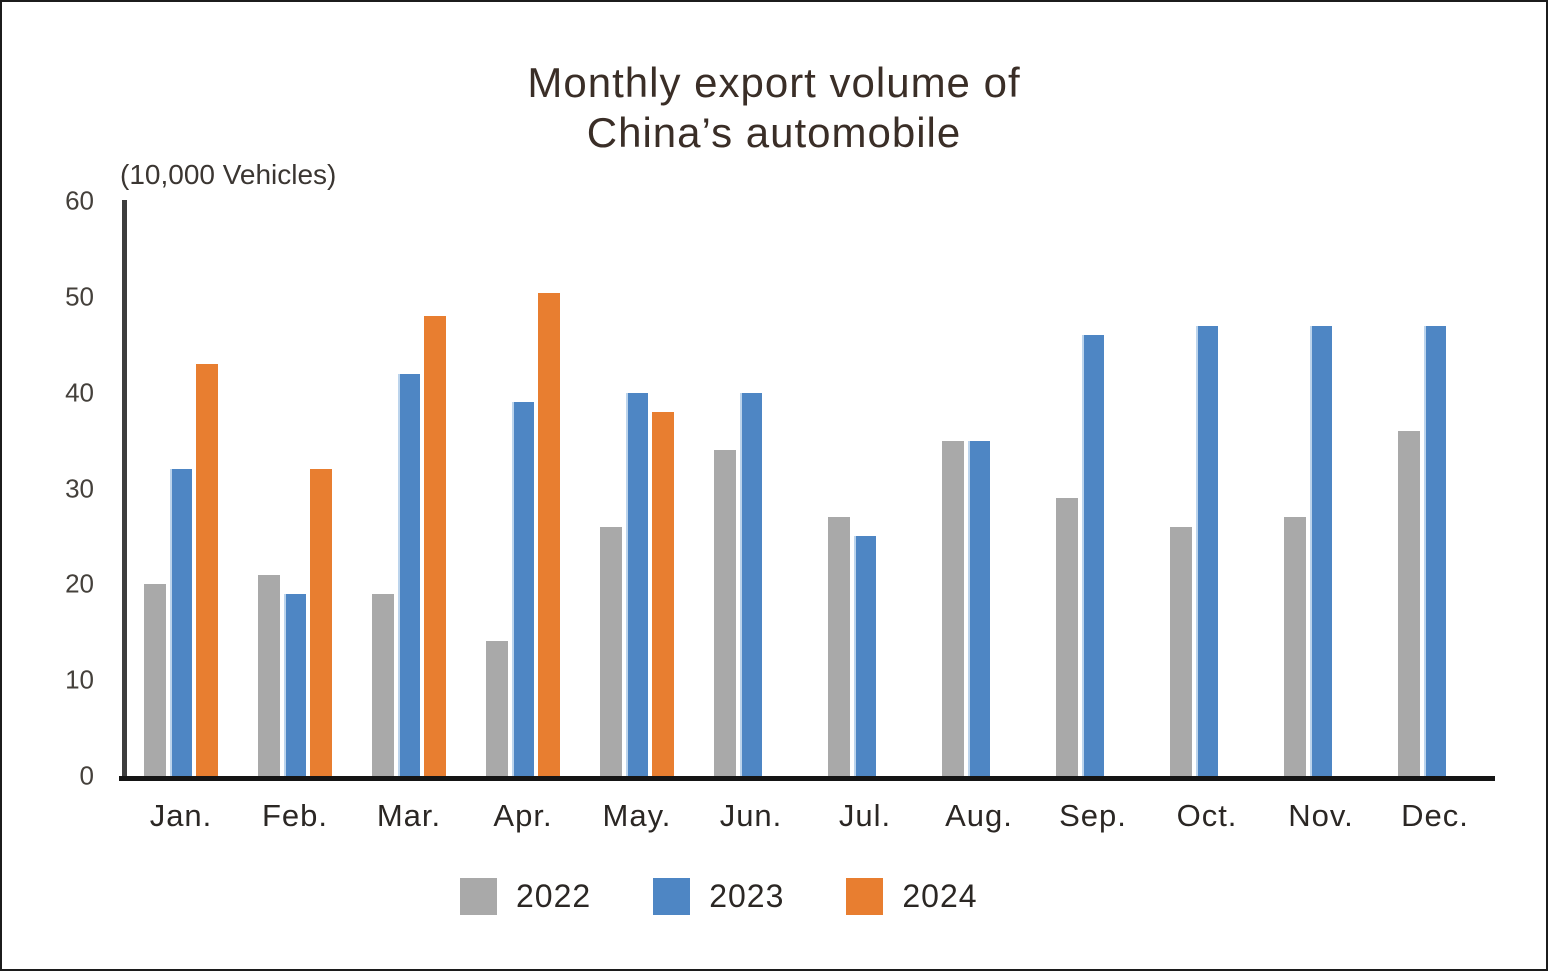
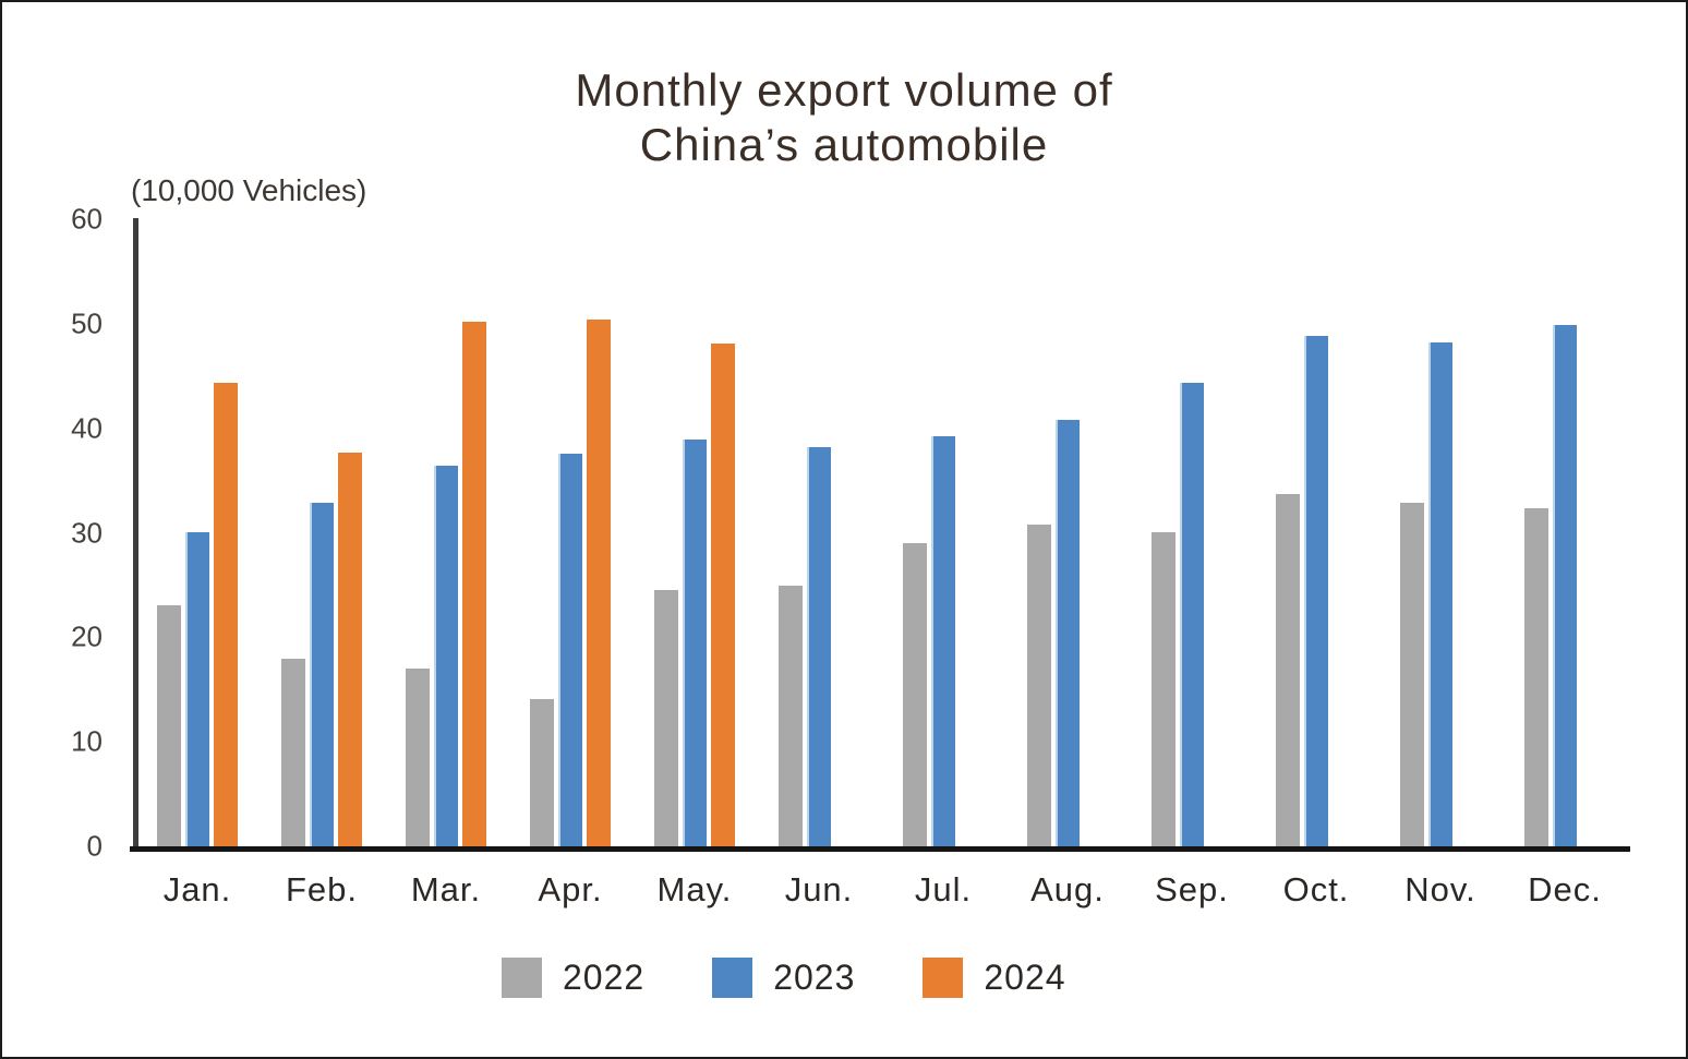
2022/Jan.: 20 -> 23
2023/Jan.: 32 -> 30
2024/Jan.: 43 -> 44
2022/Feb.: 21 -> 18
2023/Feb.: 19 -> 33
2024/Feb.: 32 -> 38
2022/Mar.: 19 -> 17
2023/Mar.: 42 -> 36
2024/Mar.: 48 -> 50
2023/Apr.: 39 -> 38
2022/May.: 26 -> 24
2023/May.: 40 -> 39
2024/May.: 38 -> 48
2022/Jun.: 34 -> 25
2023/Jun.: 40 -> 38
2022/Jul.: 27 -> 29
2023/Jul.: 25 -> 39
2022/Aug.: 35 -> 31
2023/Aug.: 35 -> 41
2022/Sep.: 29 -> 30
2023/Sep.: 46 -> 44
2022/Oct.: 26 -> 34
2023/Oct.: 47 -> 49
2022/Nov.: 27 -> 33
2023/Nov.: 47 -> 48
2022/Dec.: 36 -> 32
2023/Dec.: 47 -> 50
